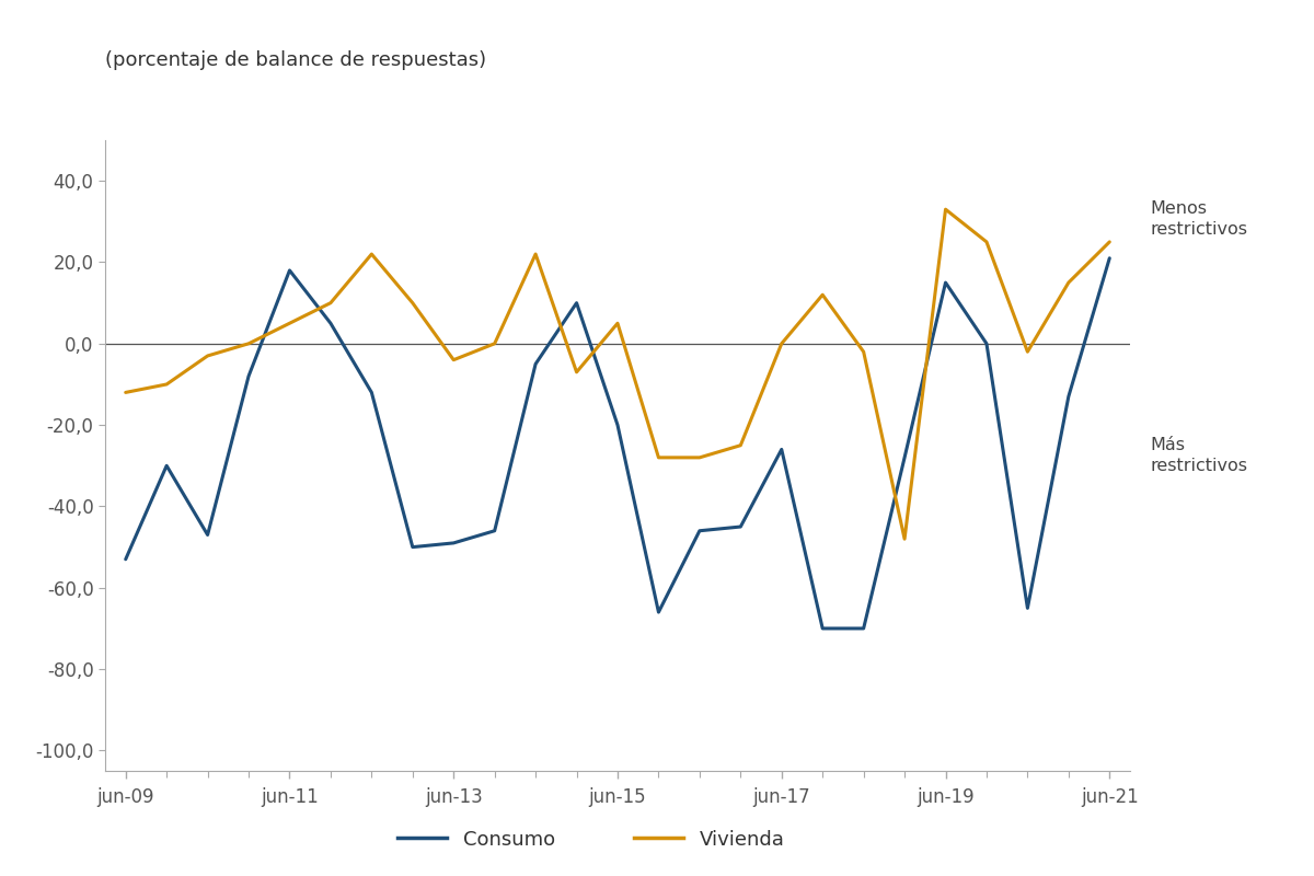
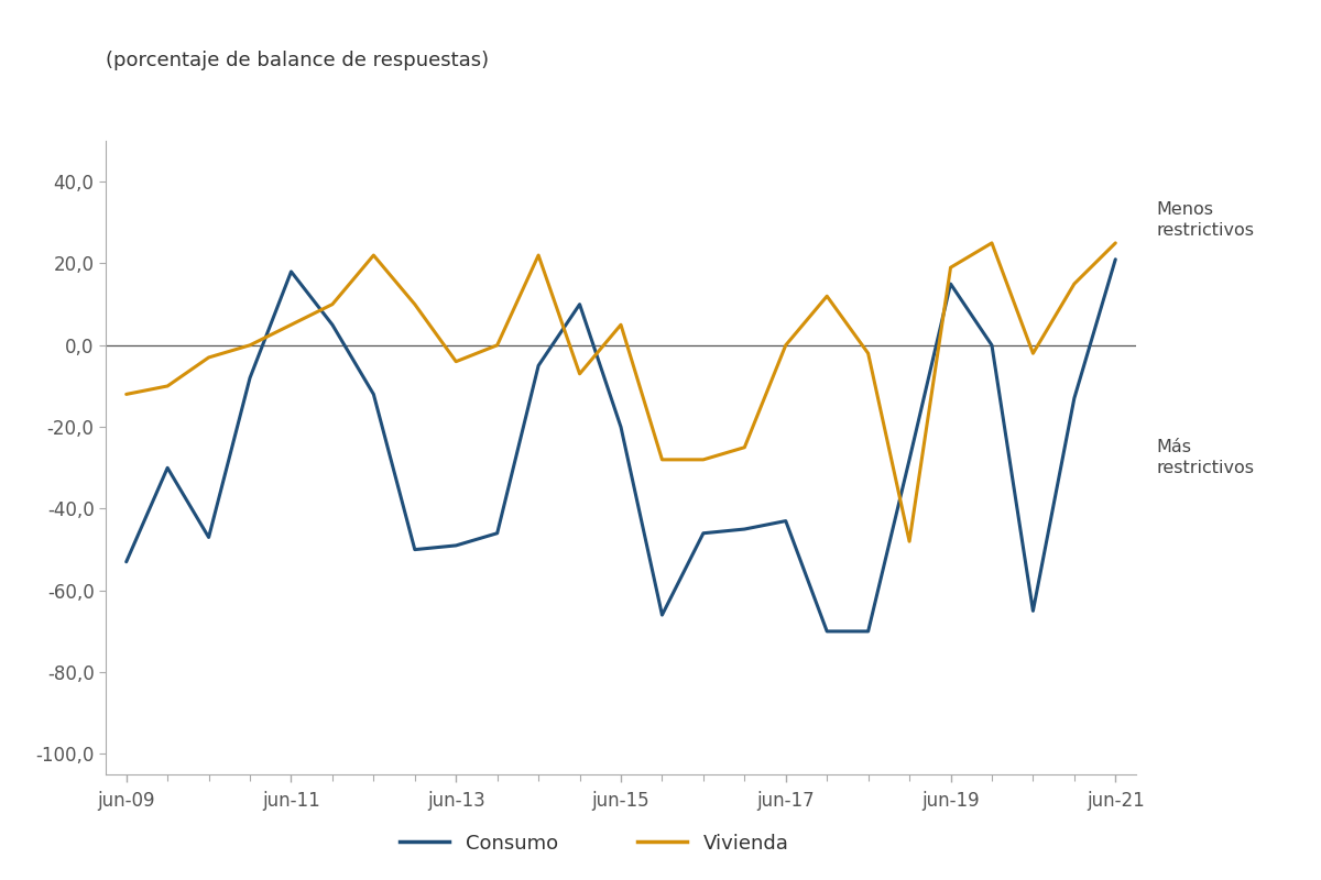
Consumo/jun-17: -26 -> -43
Vivienda/jun-19: 33 -> 19
